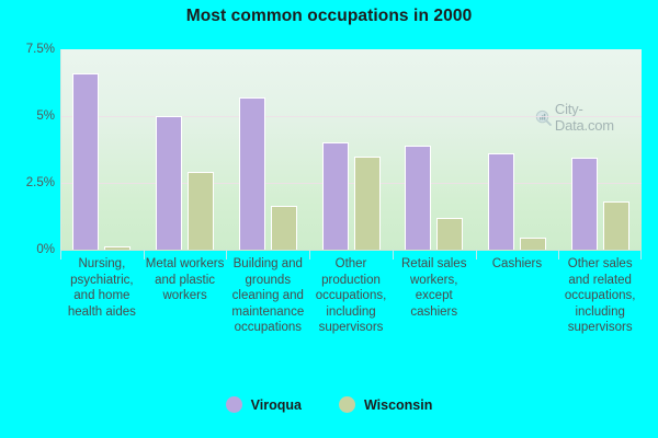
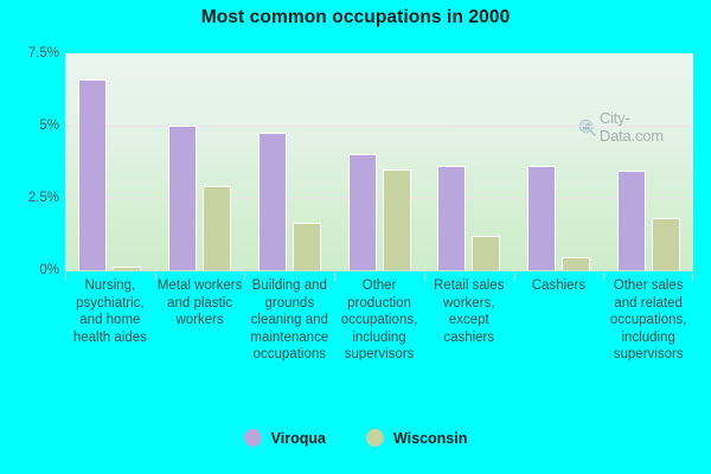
Viroqua/Building and grounds cleaning and maintenance occupations: 5.7% -> 4.8%
Viroqua/Retail sales workers, except cashiers: 3.9% -> 3.6%
